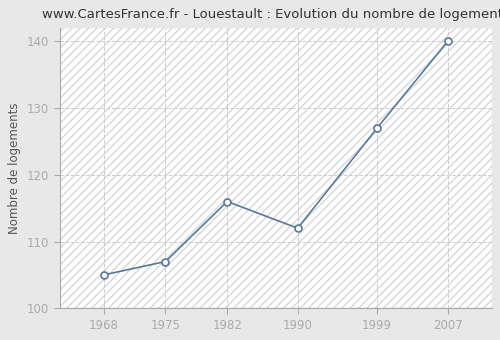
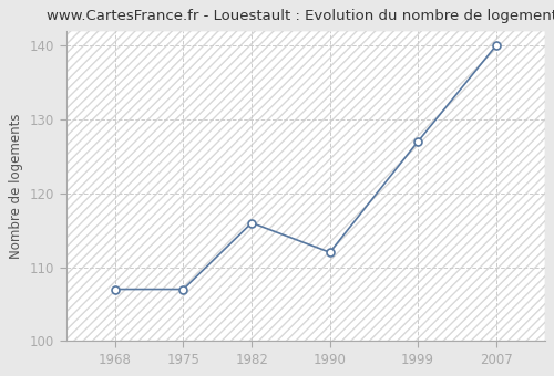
1968: 105 -> 107
